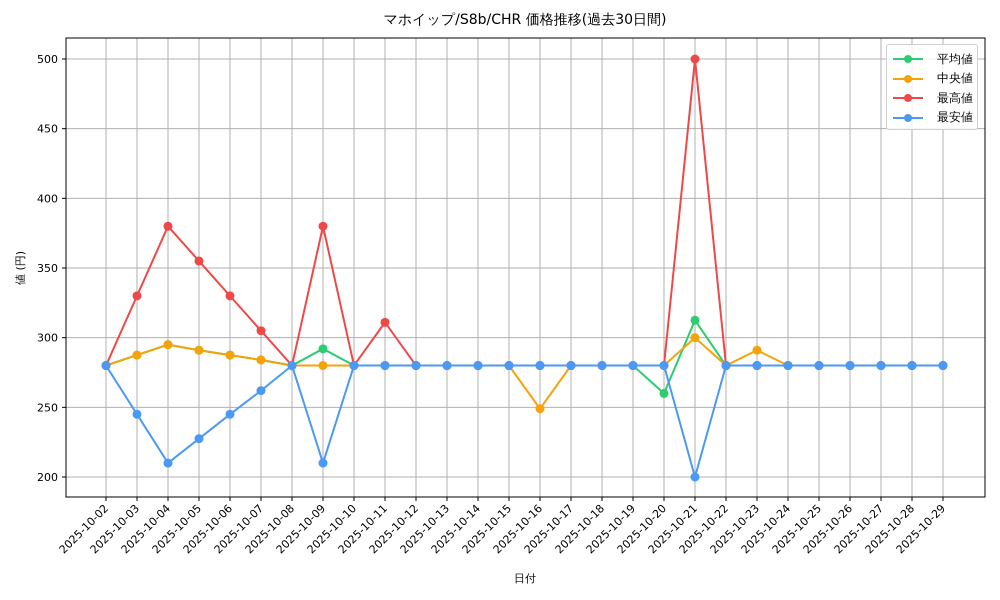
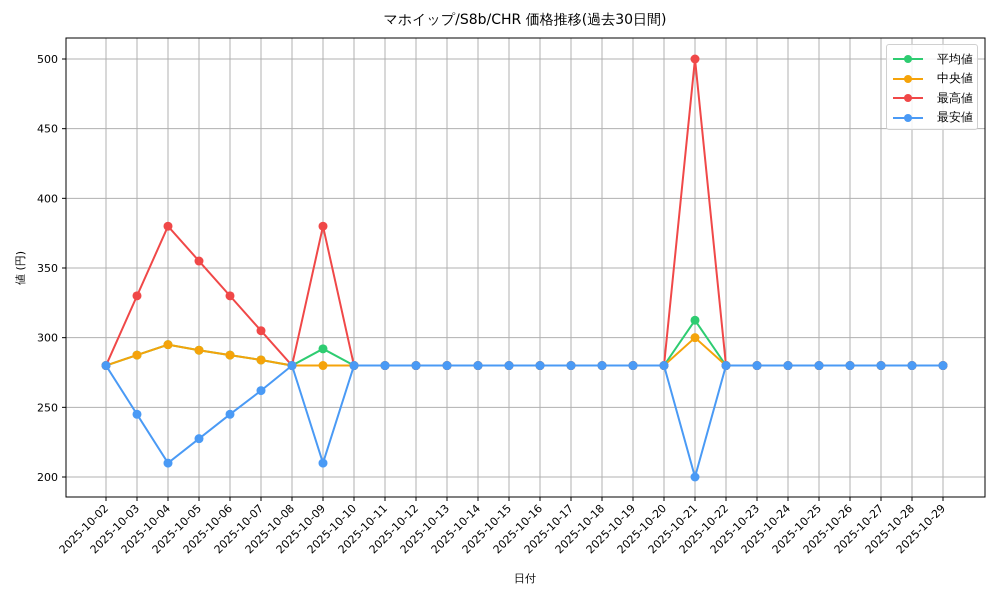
最高値/2025-10-11: 311 -> 280
中央値/2025-10-16: 249 -> 280
平均値/2025-10-20: 260 -> 280
中央値/2025-10-23: 291 -> 280
